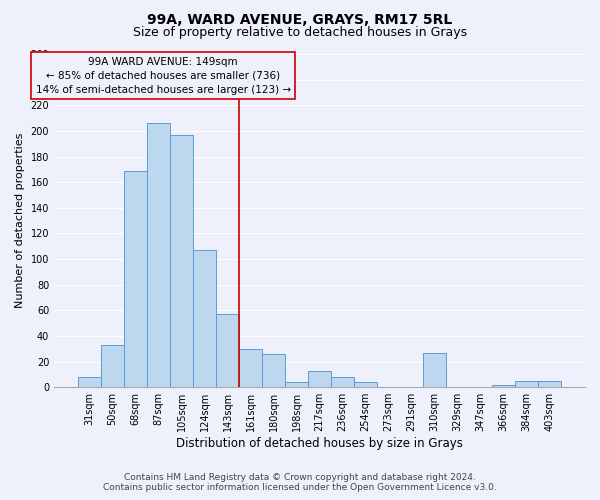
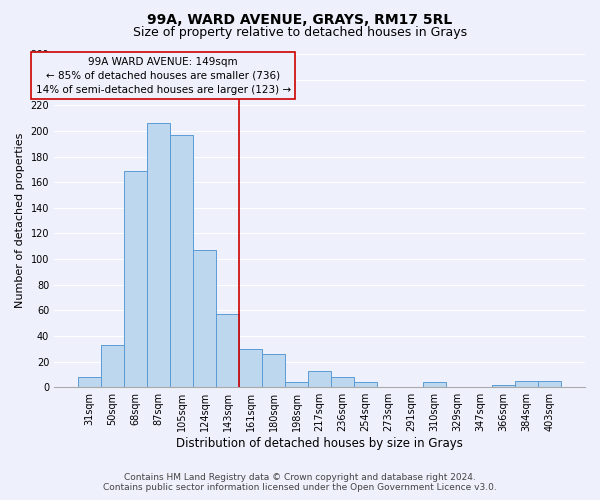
310sqm: 27 -> 4
